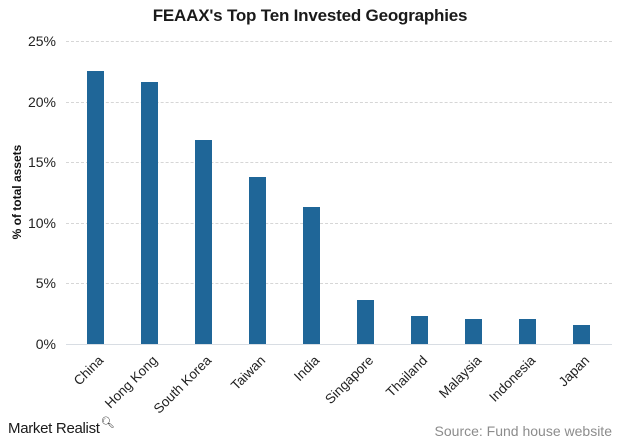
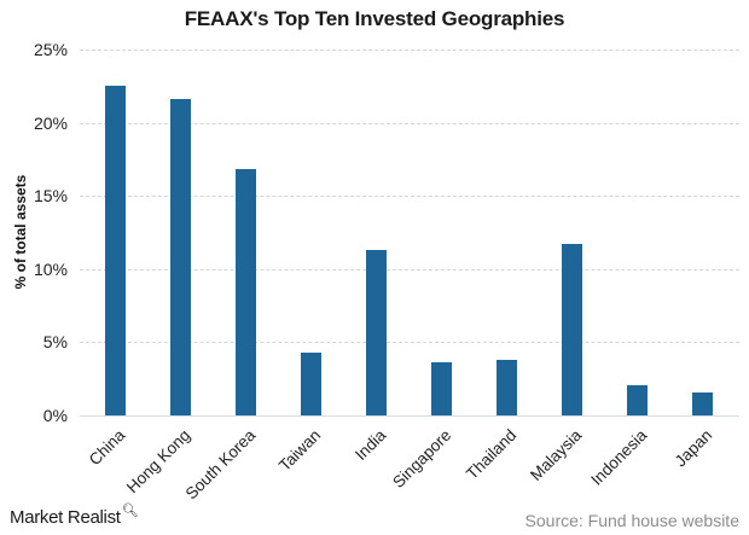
Taiwan: 13.8% -> 4.3%
Thailand: 2.3% -> 3.8%
Malaysia: 2.1% -> 11.7%
